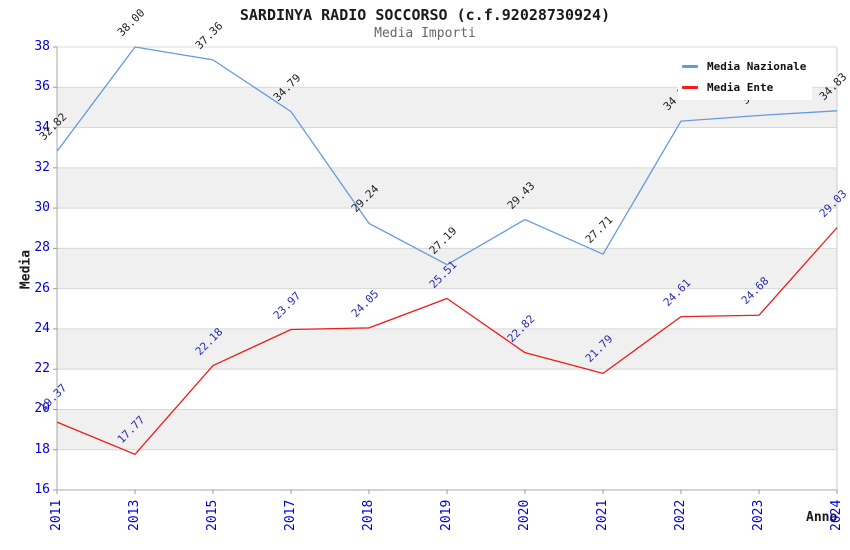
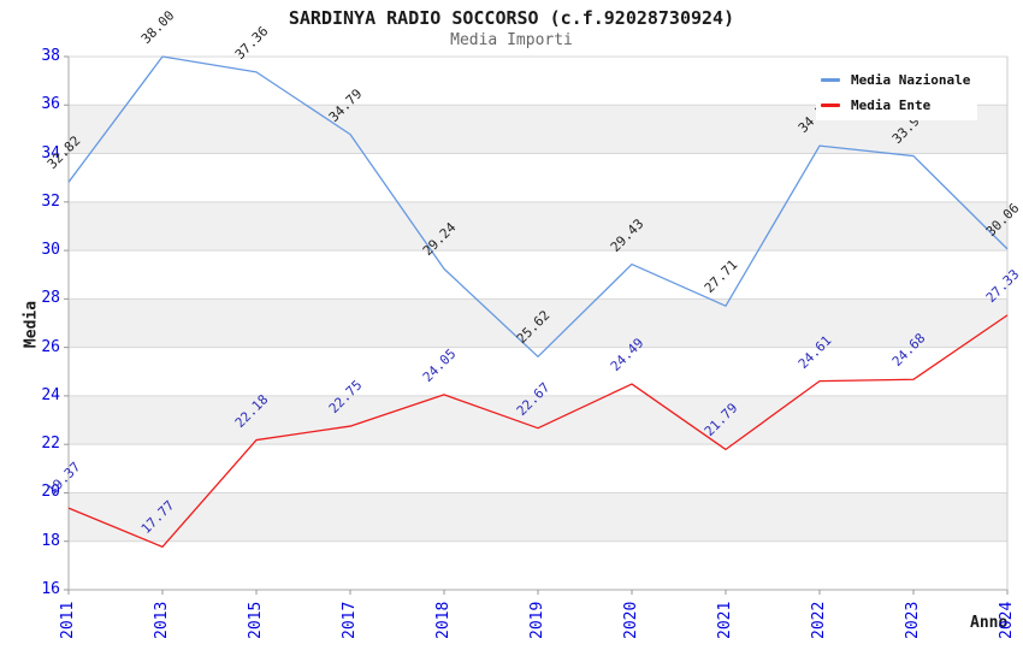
Media Ente/2017: 23.97 -> 22.75
Media Nazionale/2019: 27.19 -> 25.62
Media Ente/2019: 25.51 -> 22.67
Media Ente/2020: 22.82 -> 24.49
Media Nazionale/2023: 34.60 -> 33.90
Media Nazionale/2024: 34.83 -> 30.06
Media Ente/2024: 29.03 -> 27.33
